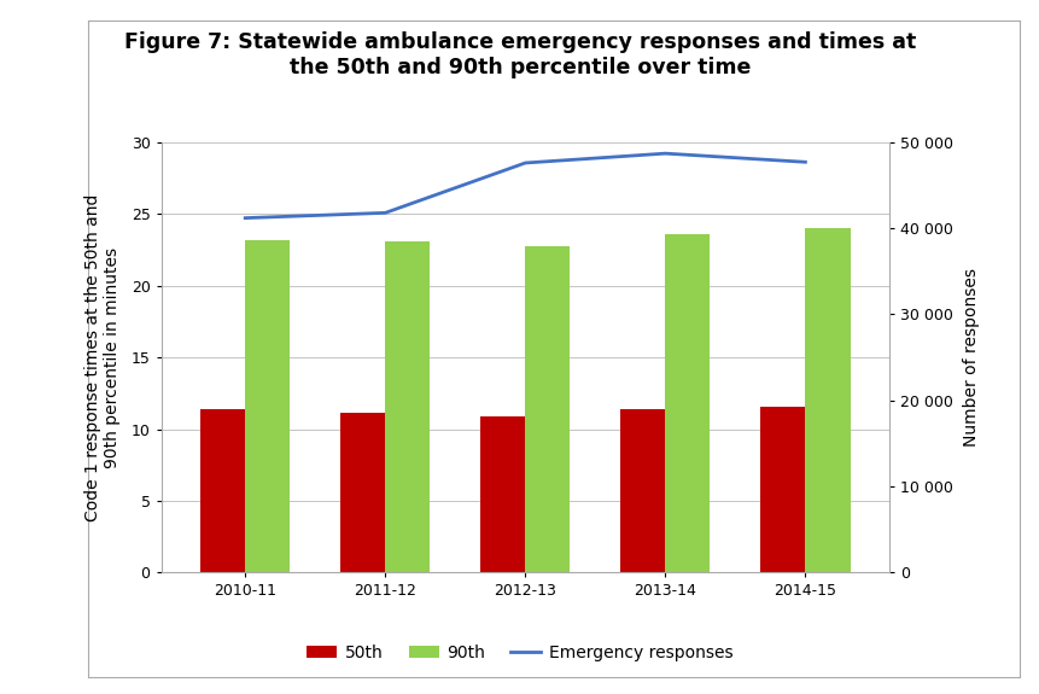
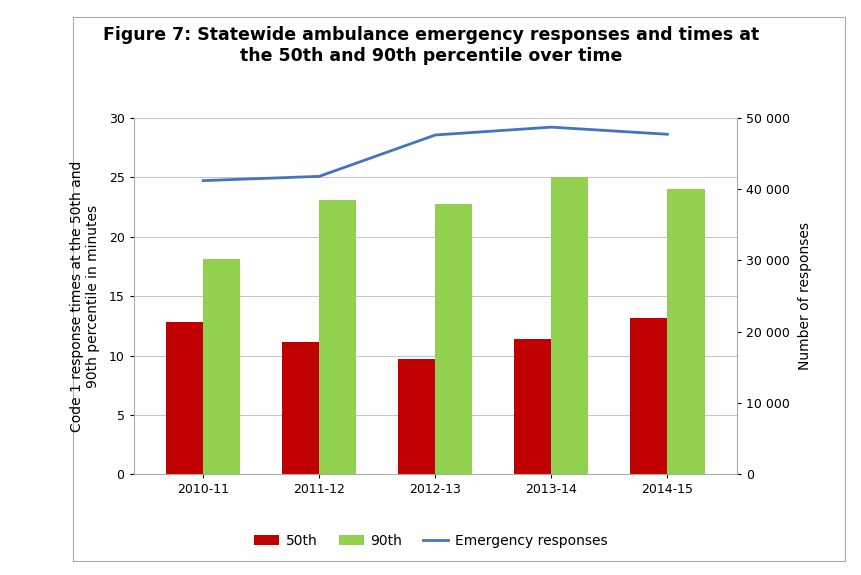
50th/2010-11: 11.3 -> 12.8
90th/2010-11: 23.1 -> 18.1
50th/2012-13: 10.8 -> 9.7
90th/2013-14: 23.6 -> 25.0
50th/2014-15: 11.6 -> 13.2
